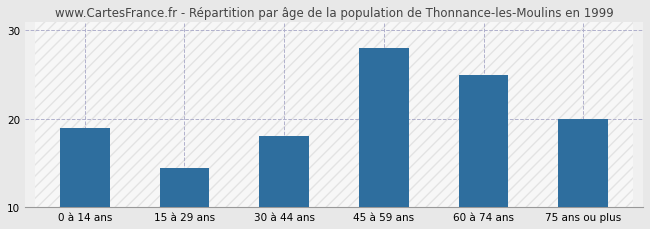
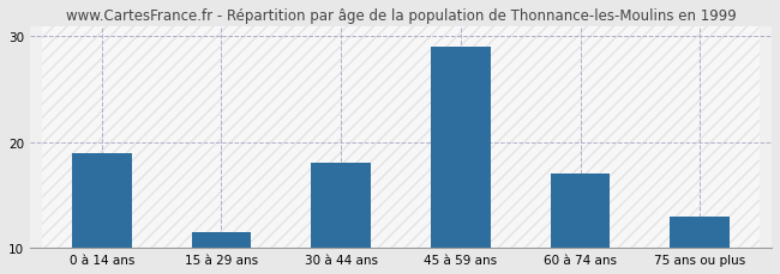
15 à 29 ans: 14.4 -> 11.5
45 à 59 ans: 28.0 -> 29.0
60 à 74 ans: 25.0 -> 17.0
75 ans ou plus: 20.0 -> 13.0
